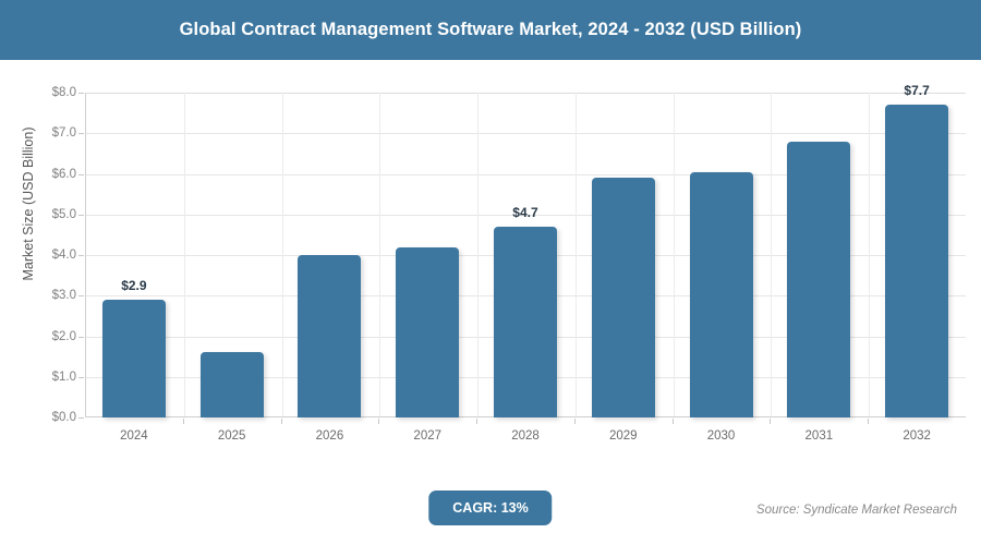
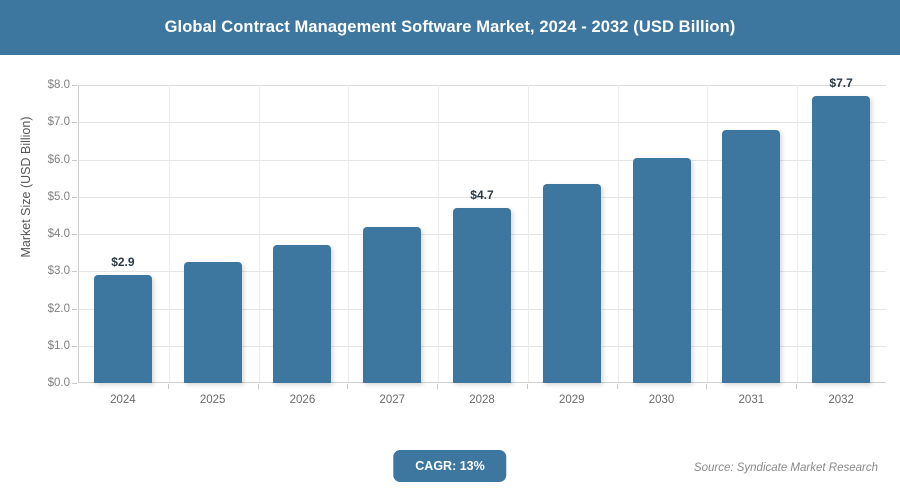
2025: $1.6 -> $3.2
2026: $4.0 -> $3.7
2029: $5.9 -> $5.3
